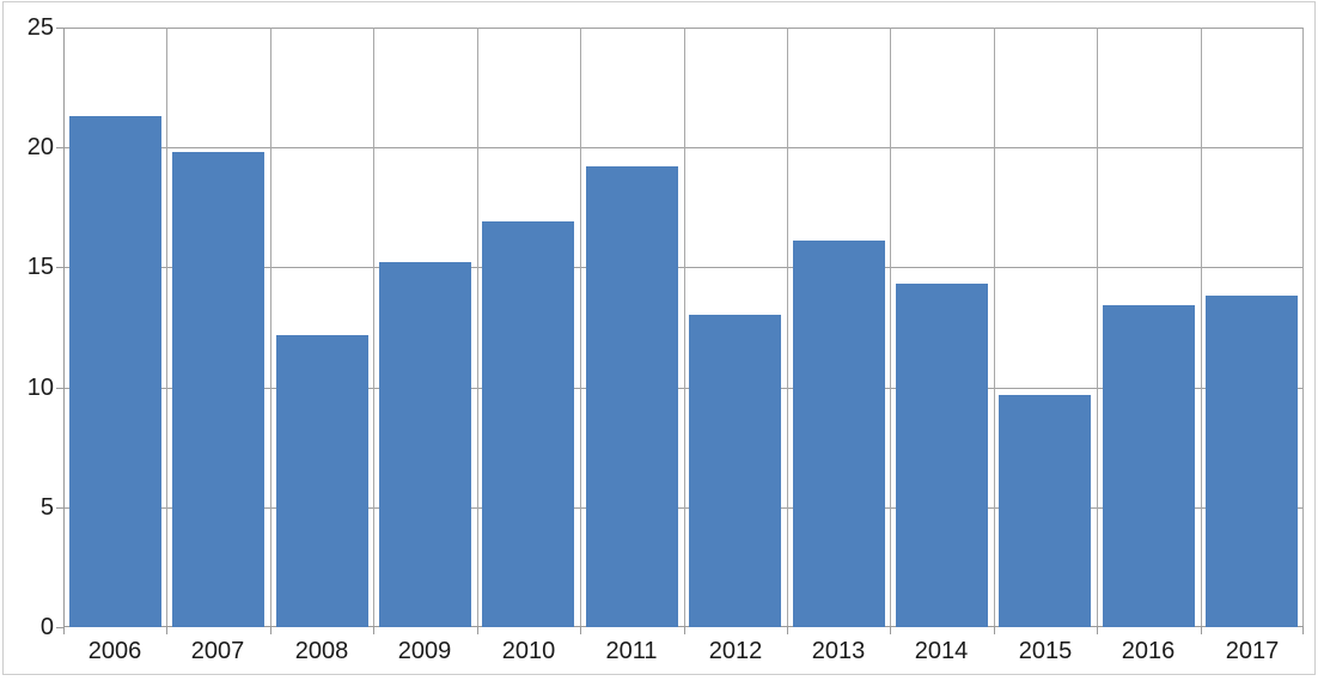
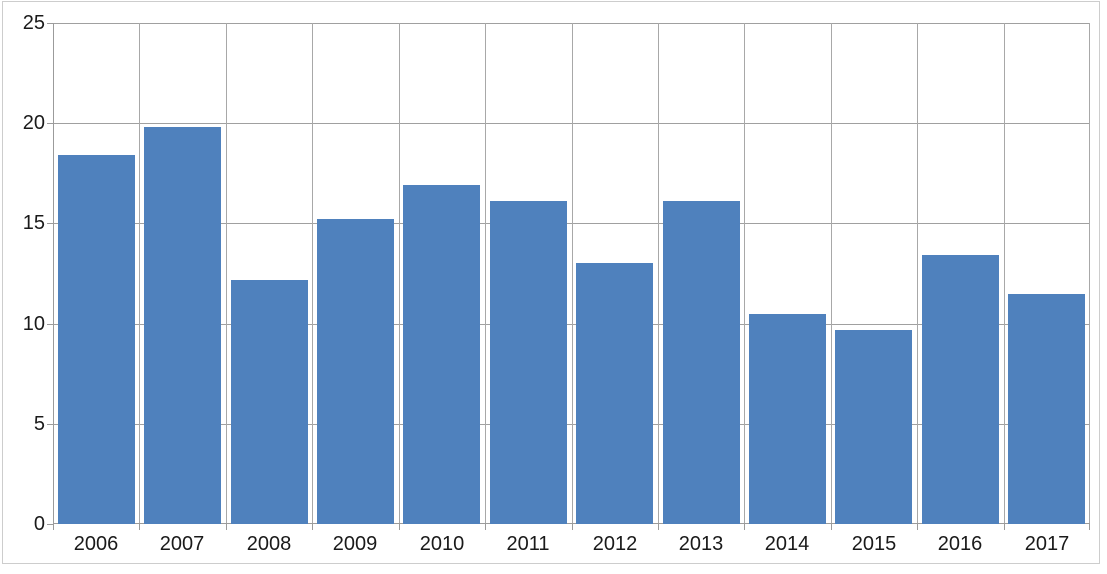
2006: 21.3 -> 18.4
2011: 19.2 -> 16.1
2014: 14.3 -> 10.5
2017: 13.8 -> 11.5
